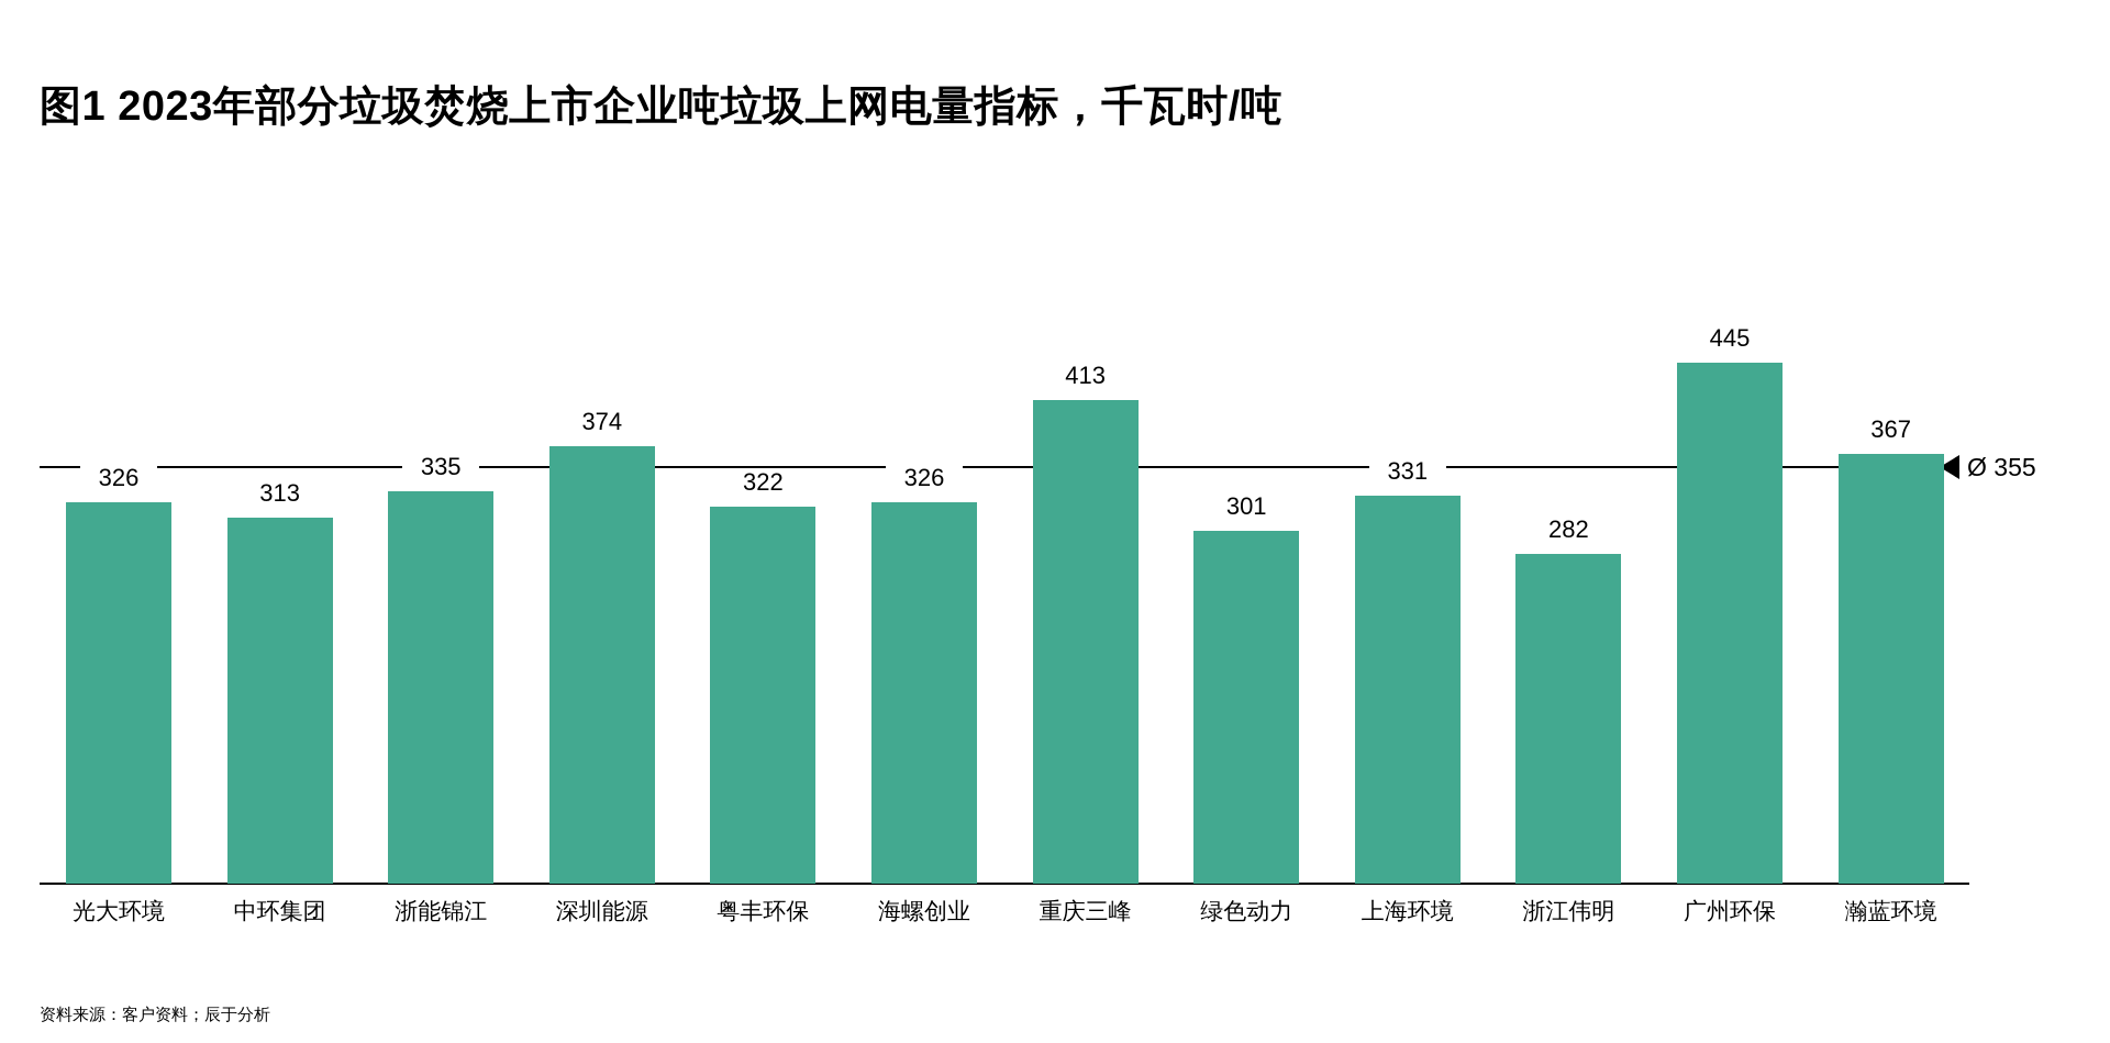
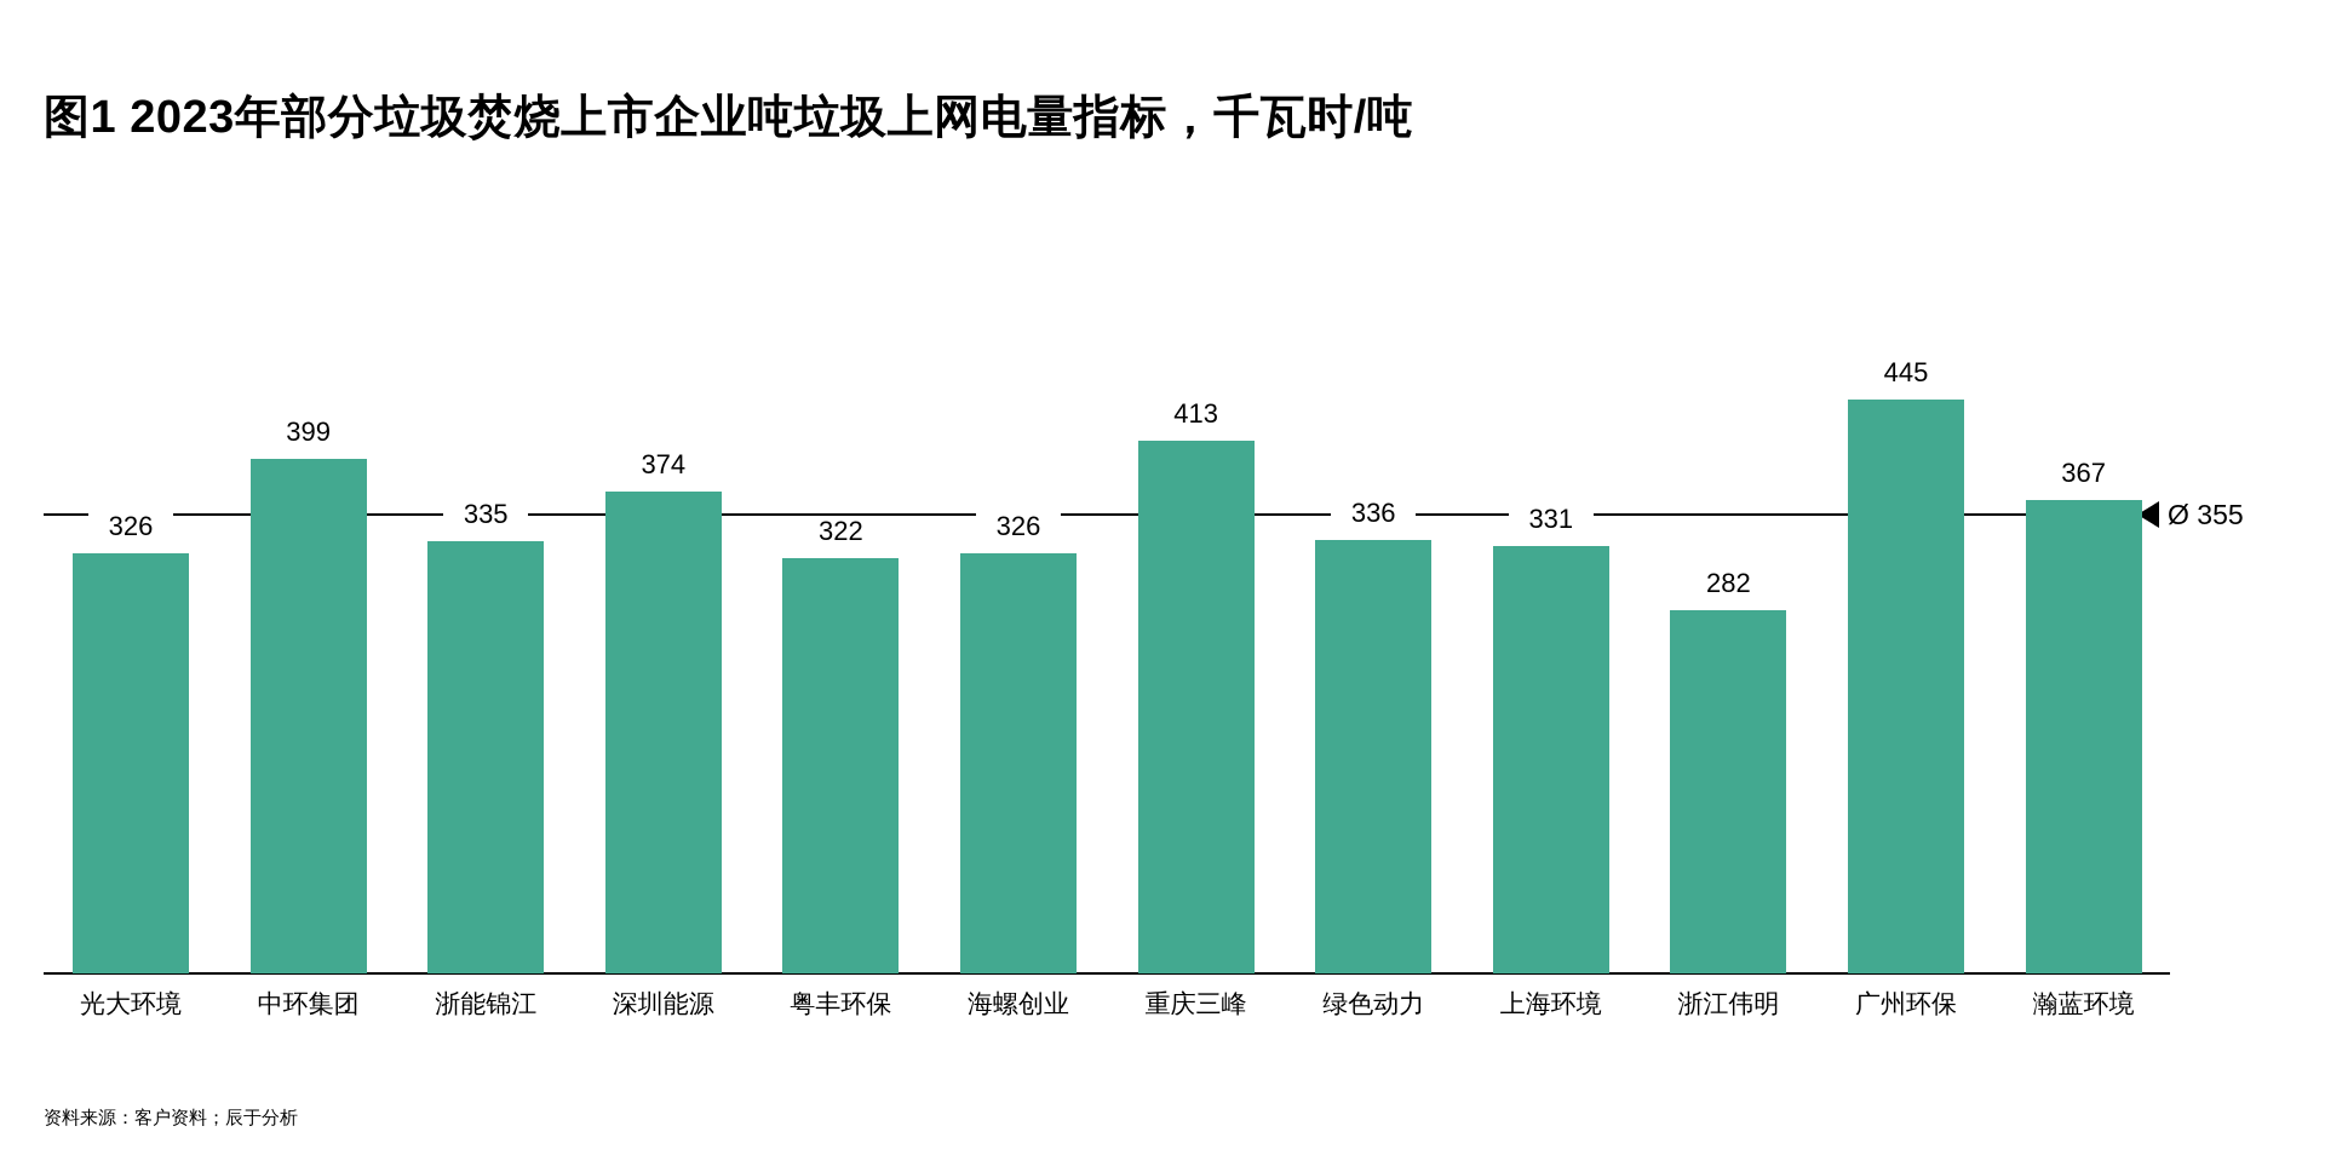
中环集团: 313 -> 399
绿色动力: 301 -> 336
